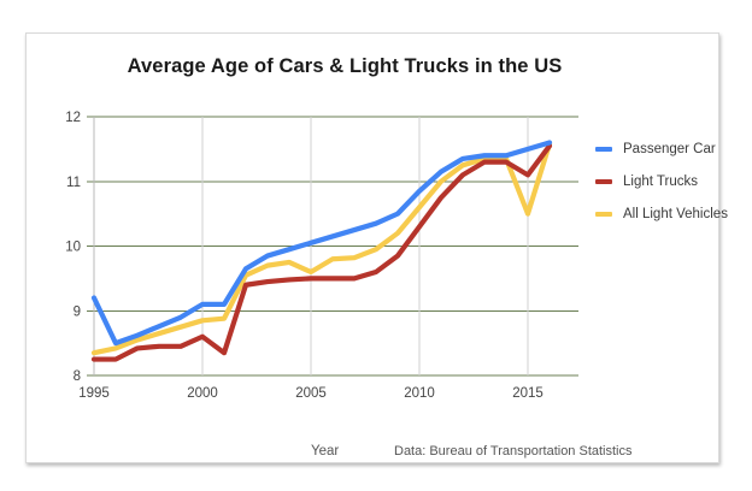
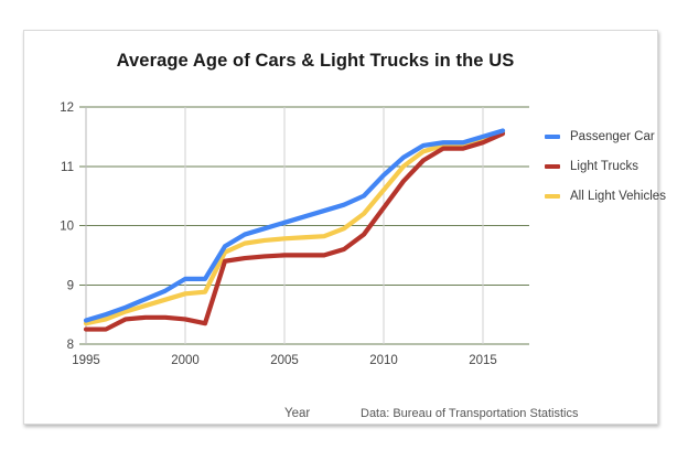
Passenger Car/1995: 9.2 -> 8.4
Light Trucks/2000: 8.6 -> 8.4
All Light Vehicles/2005: 9.6 -> 9.8
Light Trucks/2015: 11.1 -> 11.4
All Light Vehicles/2015: 10.5 -> 11.4
